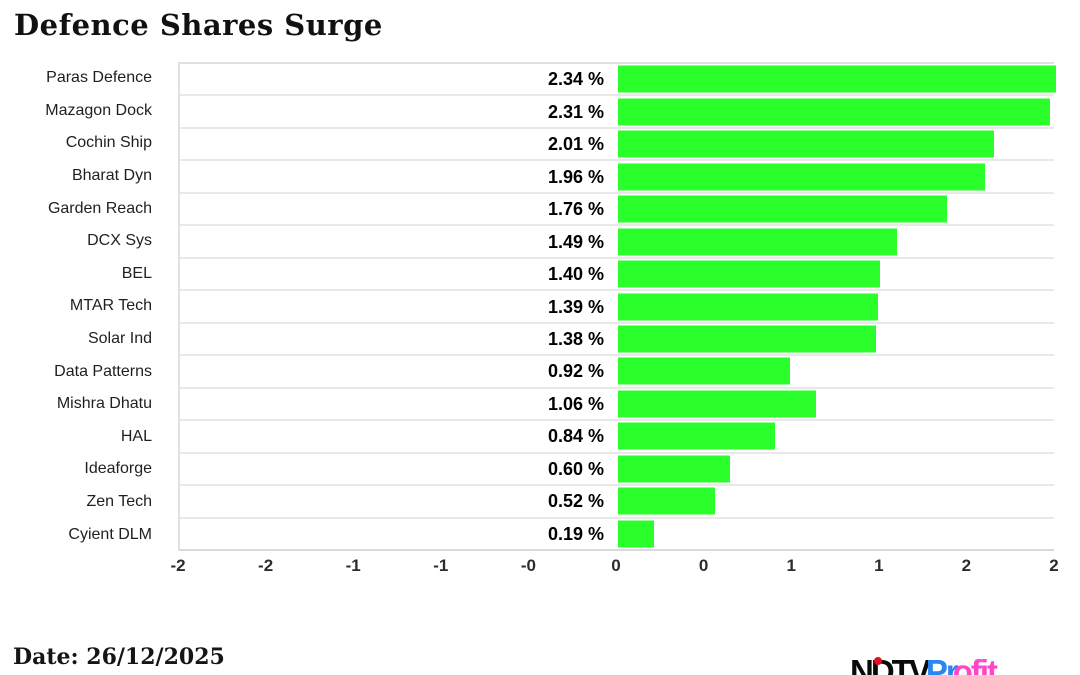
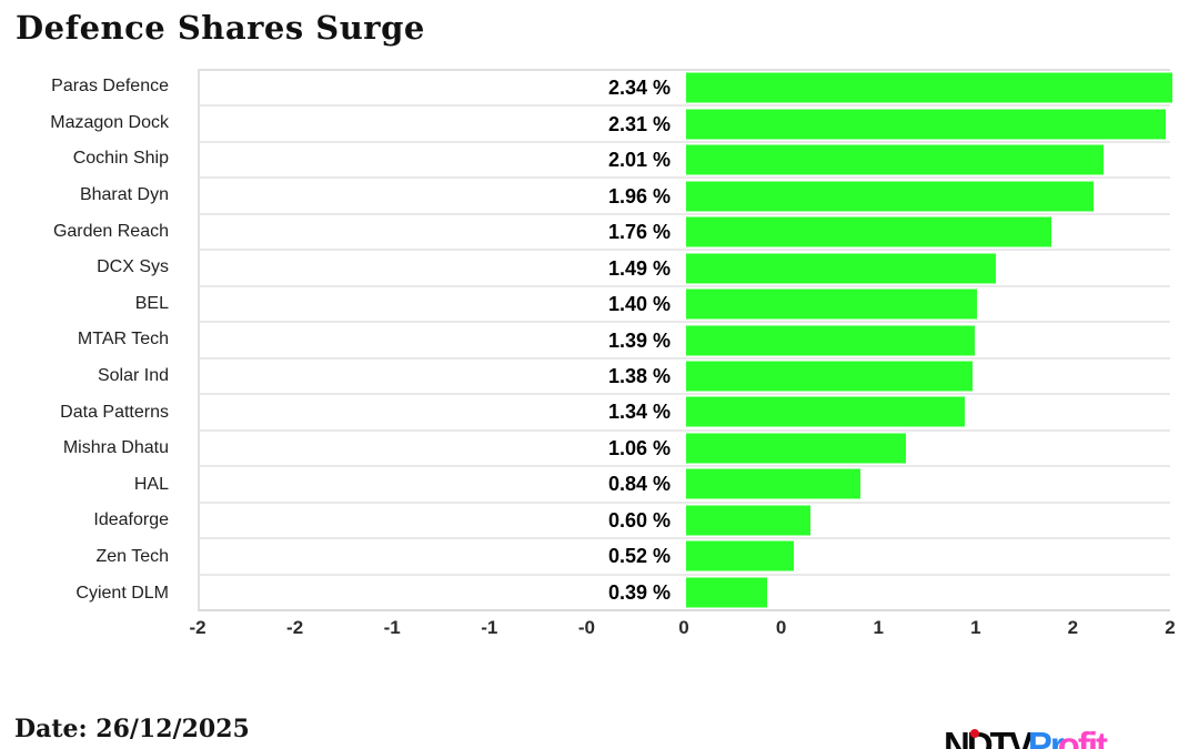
Data Patterns: 0.92 -> 1.34
Cyient DLM: 0.19 -> 0.39
